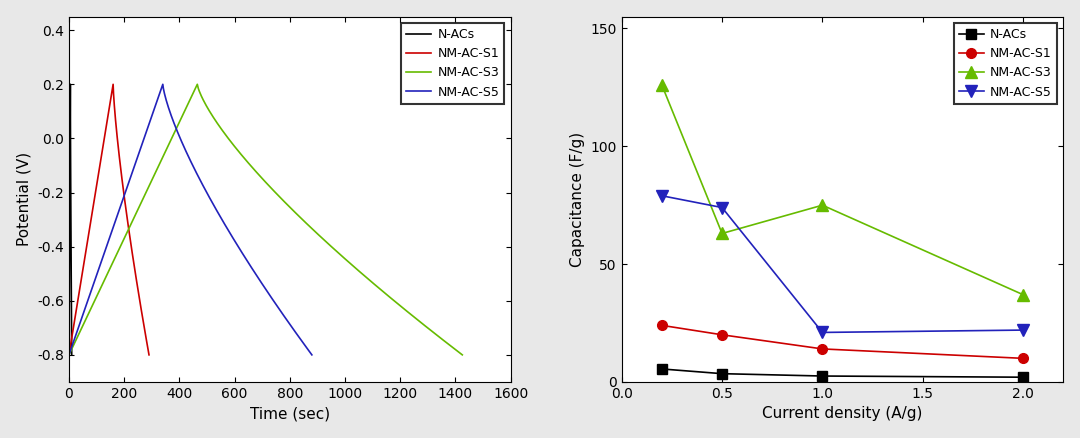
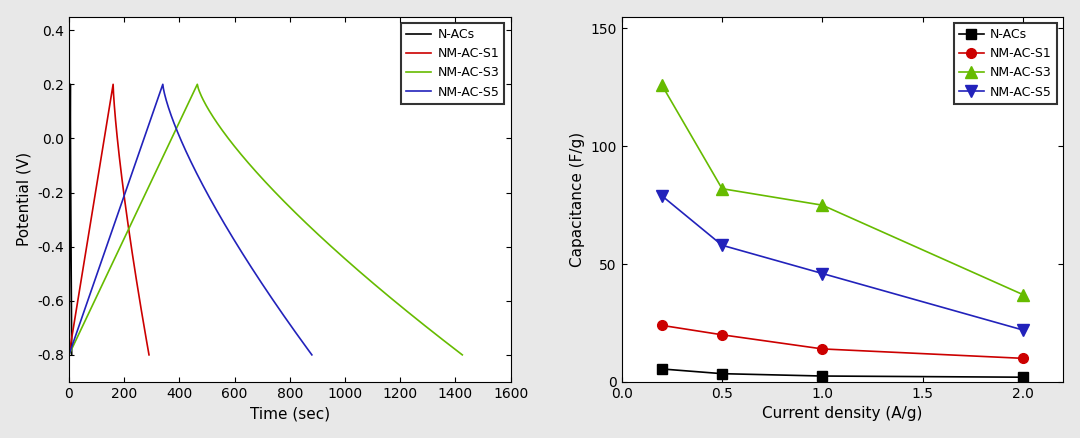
NM-AC-S3/0.5: 63 -> 82
NM-AC-S5/0.5: 74 -> 58
NM-AC-S5/1.0: 21 -> 46
